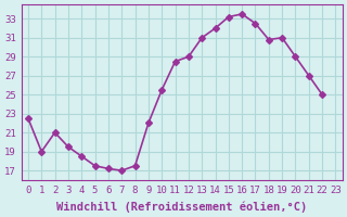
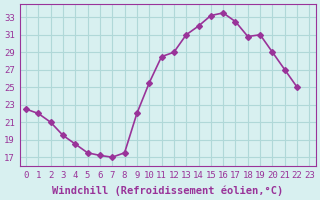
1: 19.0 -> 22.0
